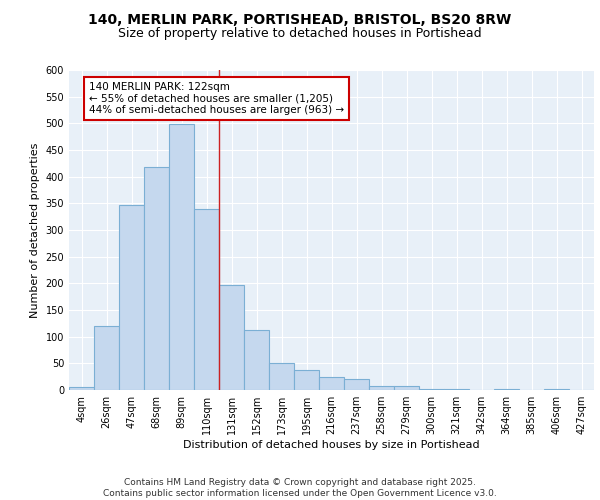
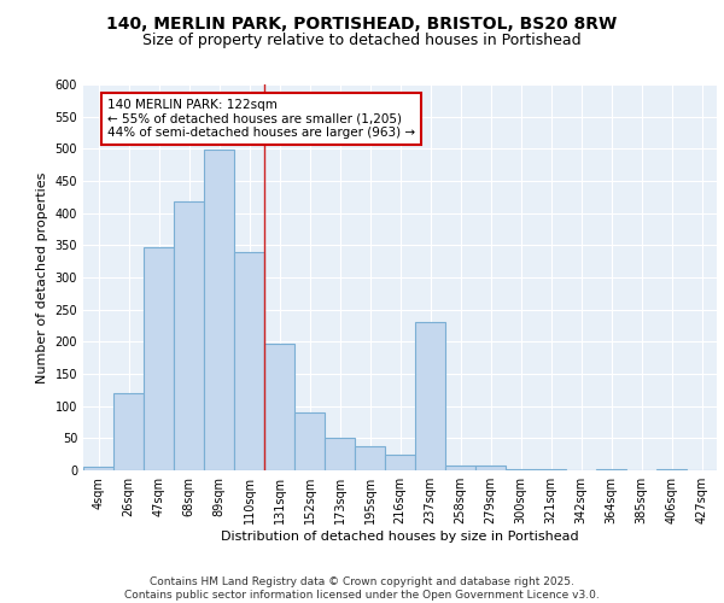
152sqm: 113 -> 90
237sqm: 20 -> 230
